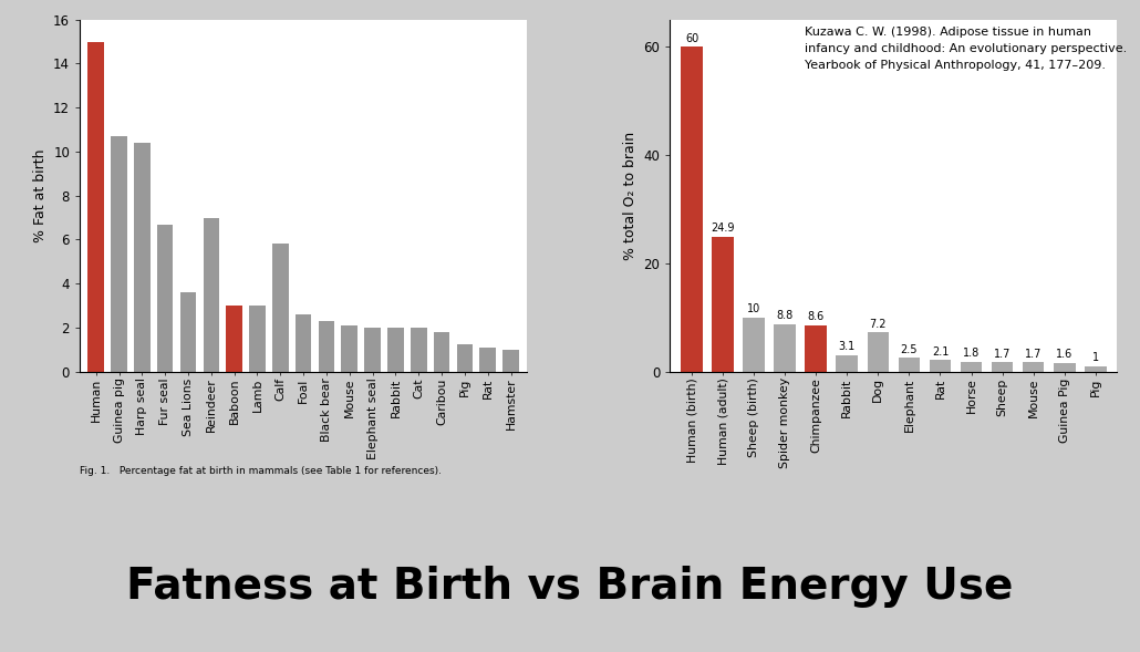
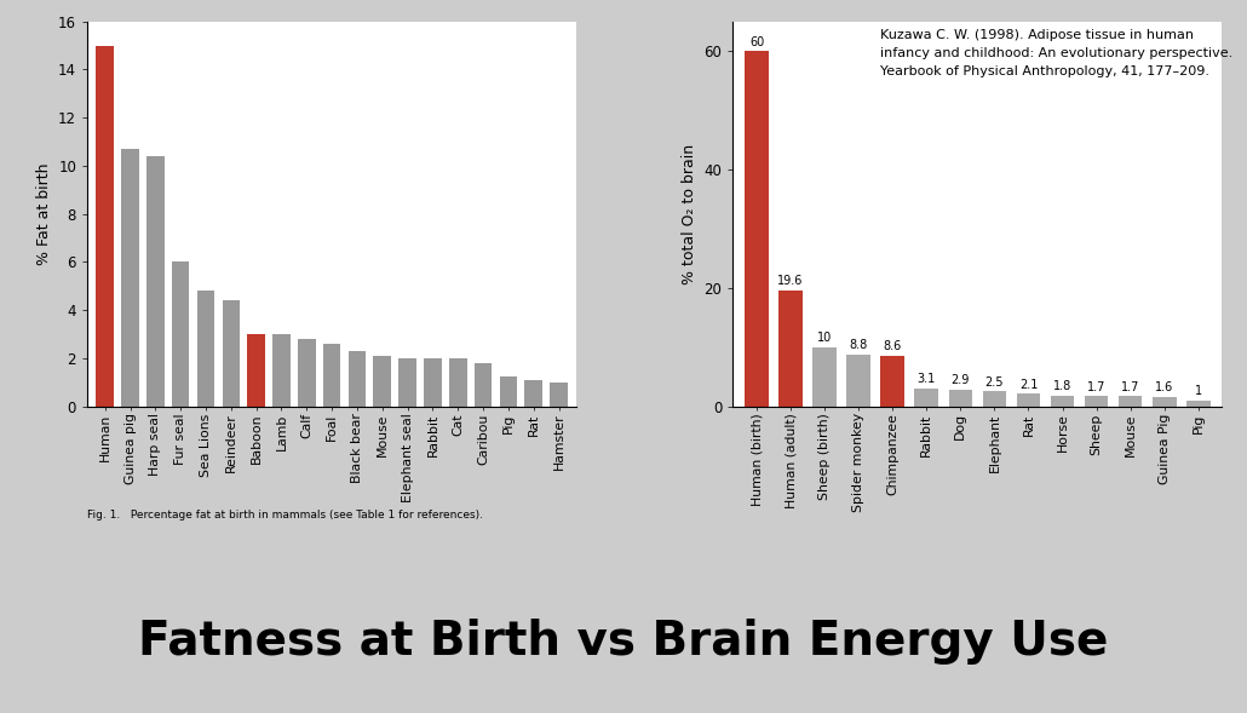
Fur seal: 6.7 -> 6.0
Sea Lions: 3.6 -> 4.8
Reindeer: 7.0 -> 4.4
Calf: 5.8 -> 2.8
Human (adult): 24.9 -> 19.6
Dog: 7.2 -> 2.9
